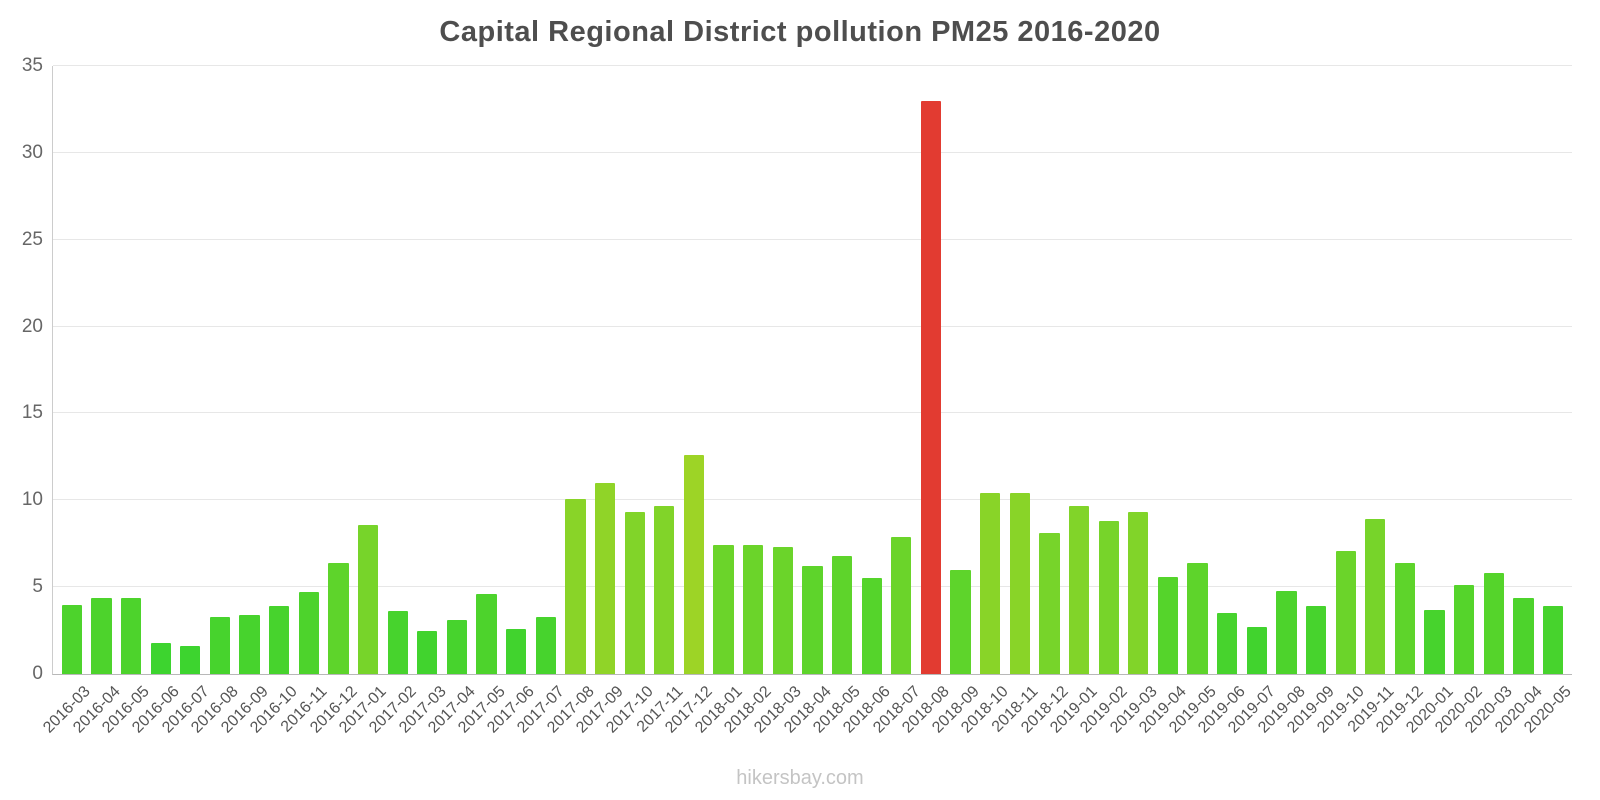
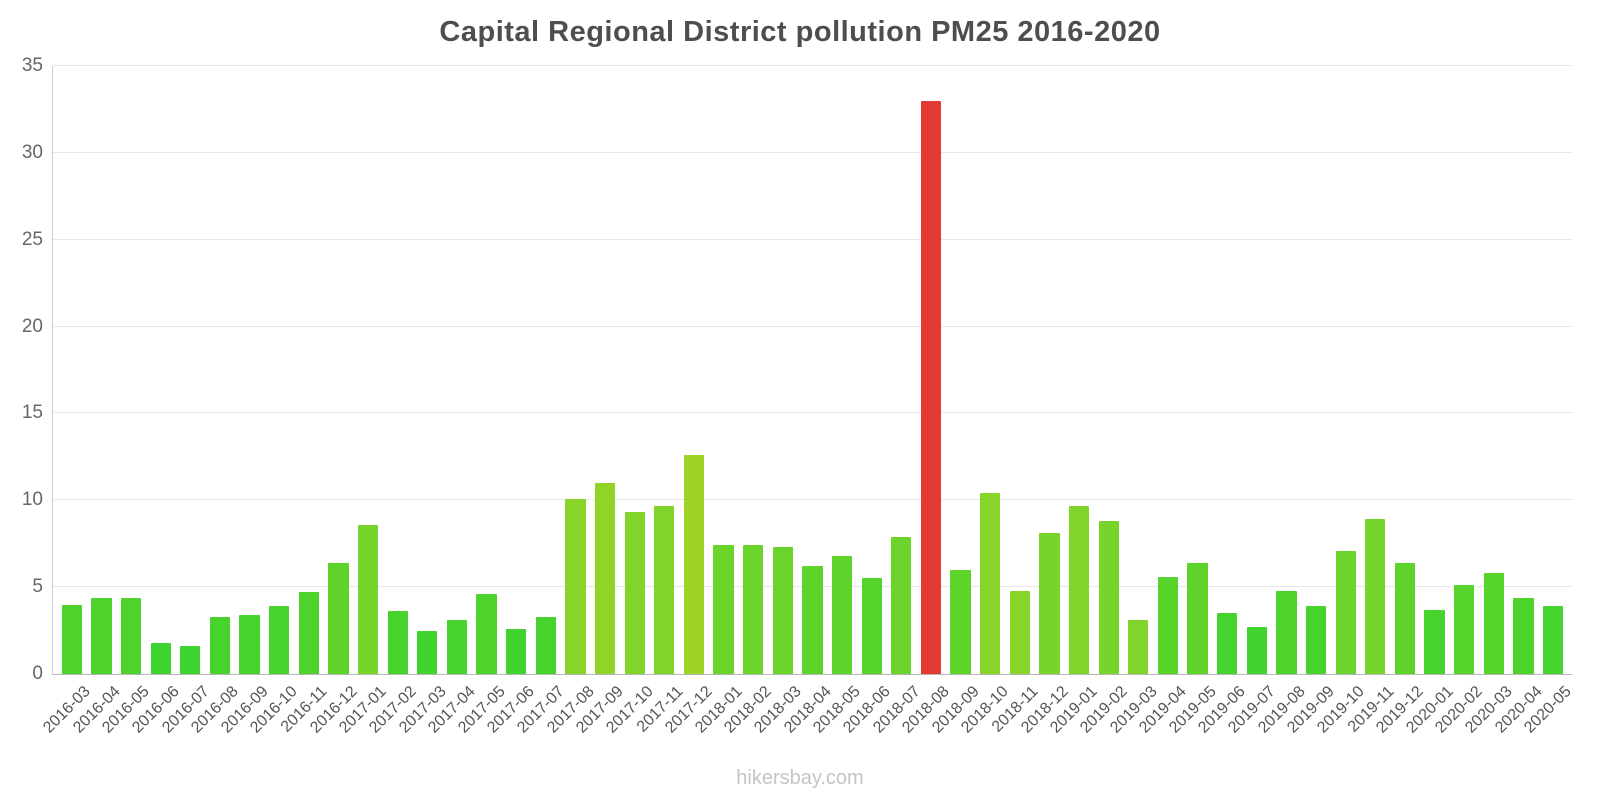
2018-11: 10.4 -> 4.8
2019-03: 9.3 -> 3.1
